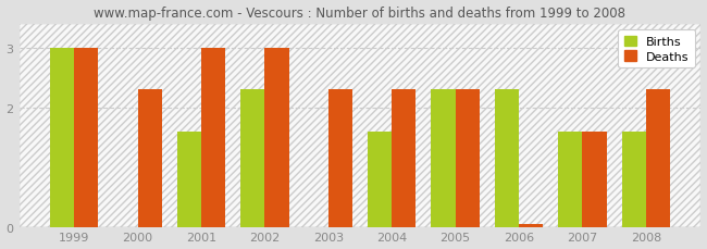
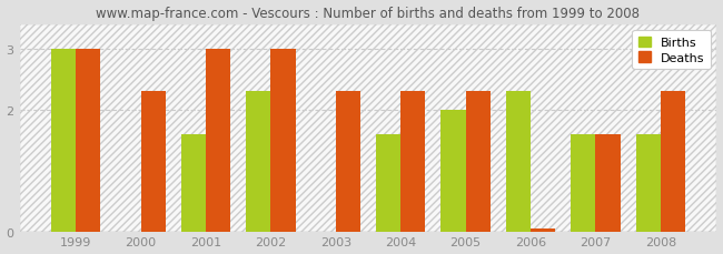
Births/2005: 2.3 -> 2.0
